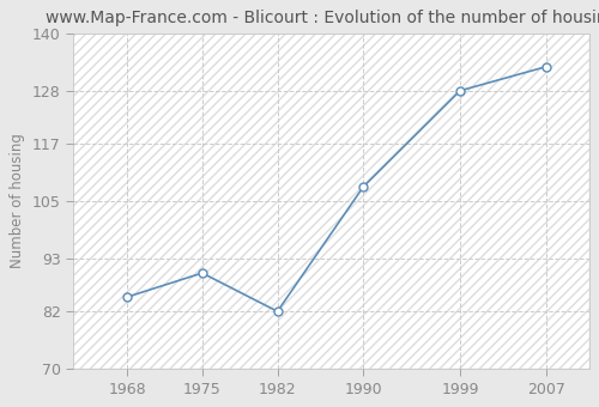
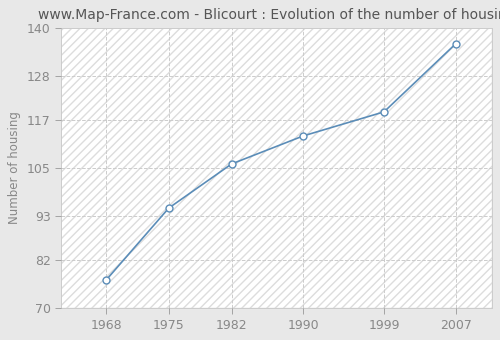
1968: 85 -> 77
1975: 90 -> 95
1982: 82 -> 106
1990: 108 -> 113
1999: 128 -> 119
2007: 133 -> 136
